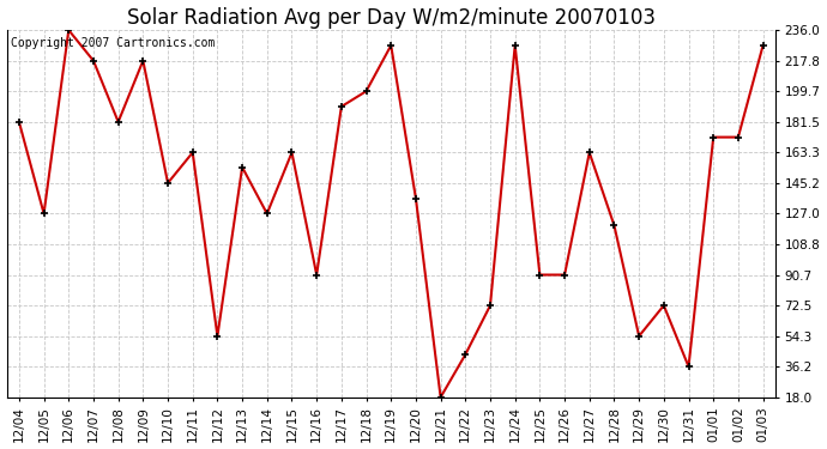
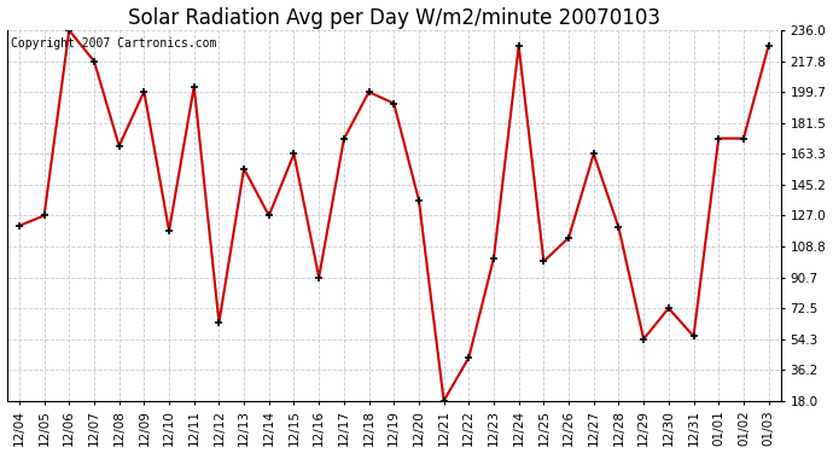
12/04: 182 -> 121
12/08: 182 -> 168
12/09: 218 -> 200
12/10: 145 -> 118
12/11: 163 -> 203
12/12: 54 -> 64
12/17: 191 -> 172
12/19: 227 -> 193
12/23: 72 -> 102
12/25: 91 -> 100
12/26: 91 -> 114
12/31: 36 -> 56
